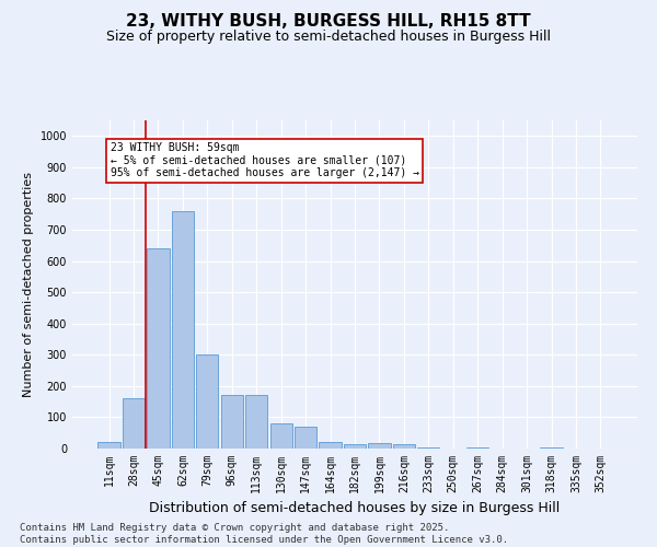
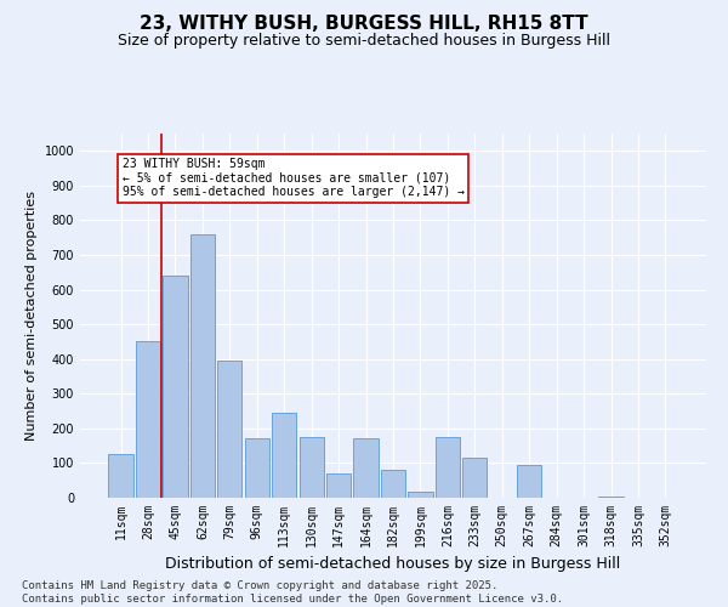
11sqm: 20 -> 125
28sqm: 160 -> 450
79sqm: 300 -> 395
113sqm: 170 -> 245
130sqm: 80 -> 175
164sqm: 20 -> 170
182sqm: 15 -> 80
216sqm: 15 -> 175
233sqm: 2 -> 115
267sqm: 2 -> 95
